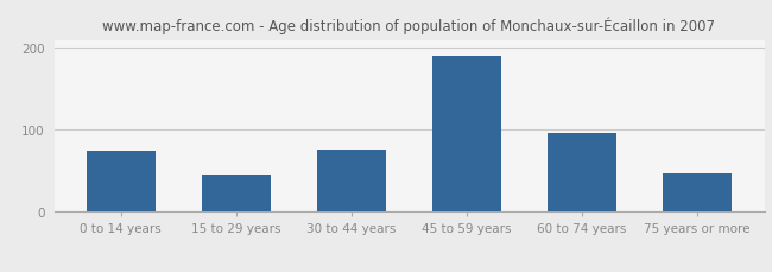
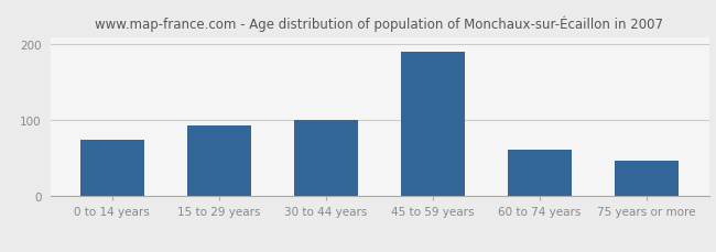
15 to 29 years: 46 -> 93
30 to 44 years: 76 -> 101
60 to 74 years: 96 -> 62
